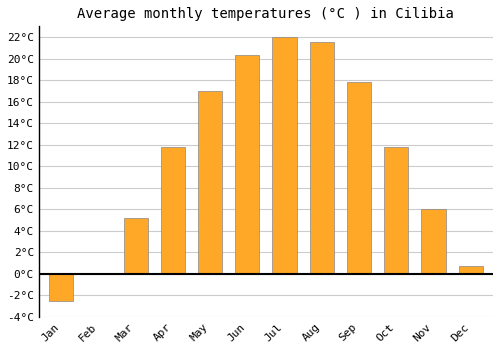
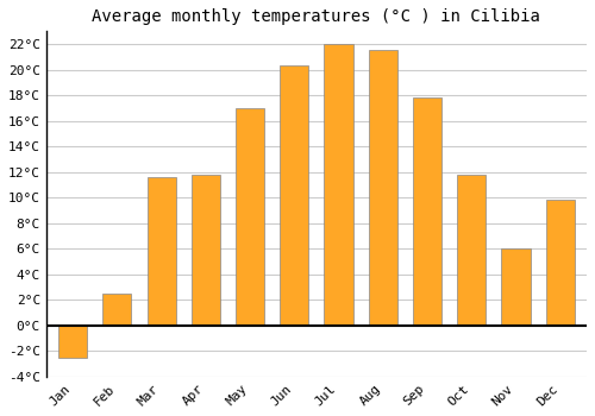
Feb: 0.1°C -> 2.5°C
Mar: 5.2°C -> 11.6°C
Dec: 0.7°C -> 9.8°C
